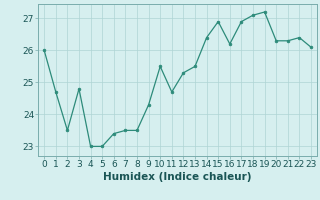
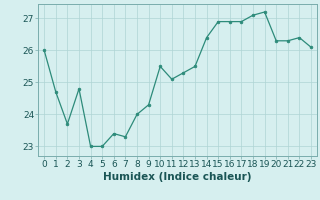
2: 23.5 -> 23.7
7: 23.5 -> 23.3
8: 23.5 -> 24.0
11: 24.7 -> 25.1
16: 26.2 -> 26.9
